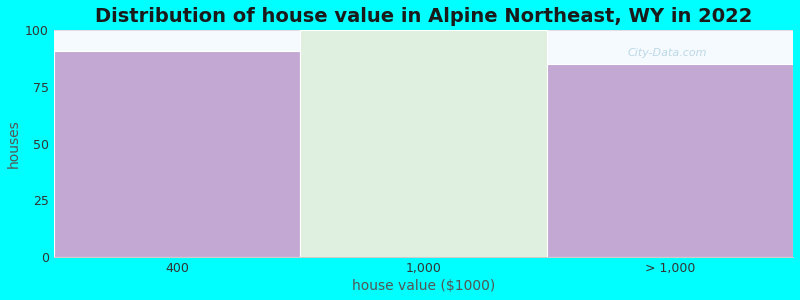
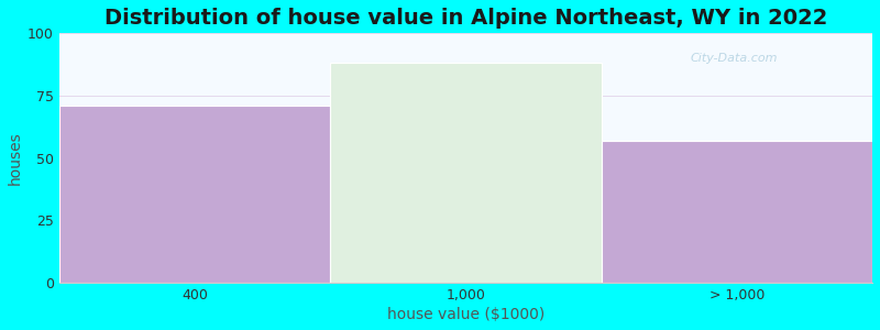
400: 91 -> 71
1,000: 100 -> 88
> 1,000: 85 -> 57
